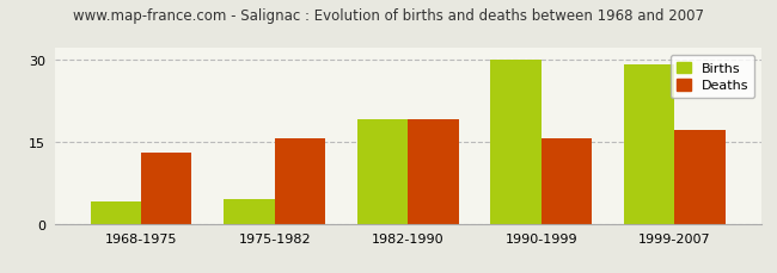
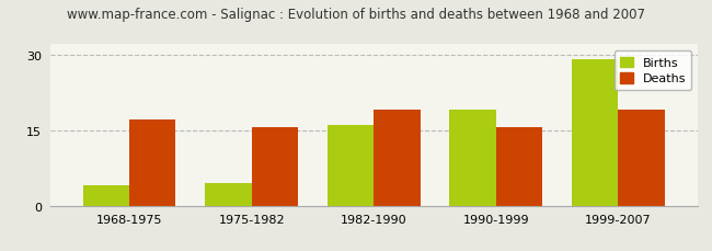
Deaths/1968-1975: 13.0 -> 17.0
Births/1982-1990: 19.0 -> 16.0
Births/1990-1999: 30.0 -> 19.0
Deaths/1999-2007: 17.0 -> 19.0
